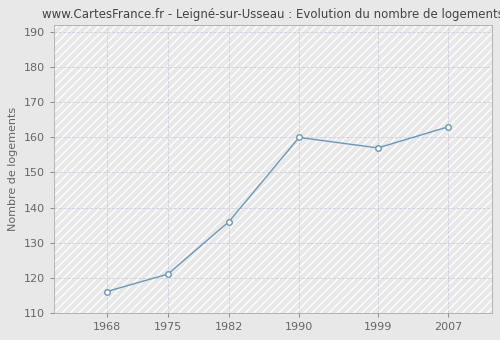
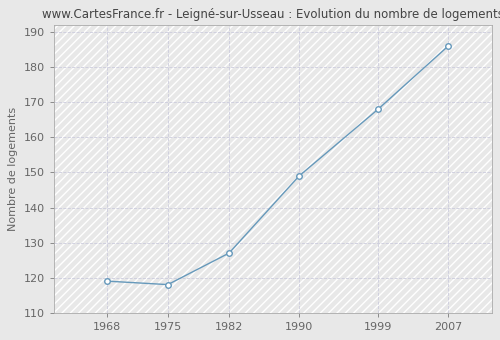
1968: 116 -> 119
1975: 121 -> 118
1982: 136 -> 127
1990: 160 -> 149
1999: 157 -> 168
2007: 163 -> 186
